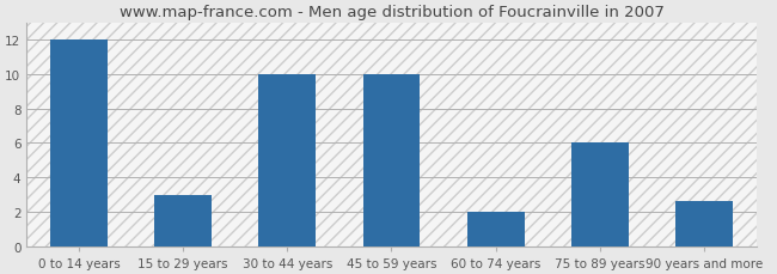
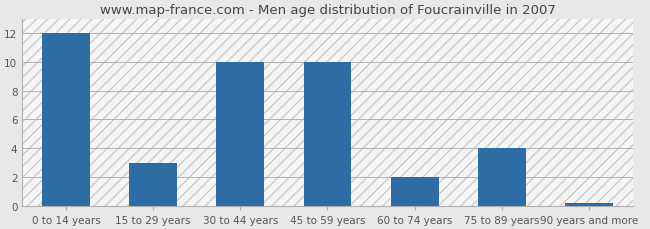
75 to 89 years: 6.0 -> 4.0
90 years and more: 2.6 -> 0.2
